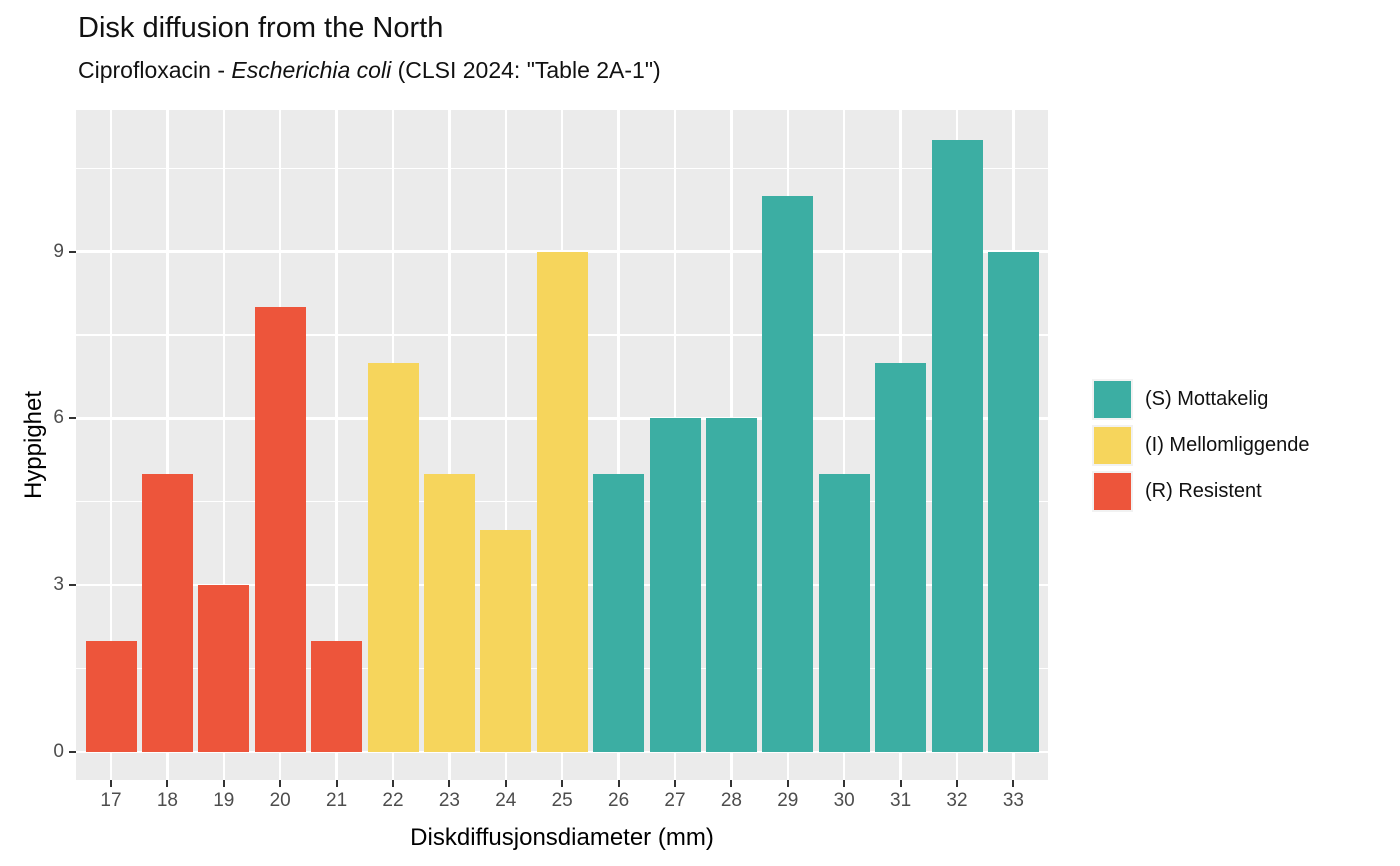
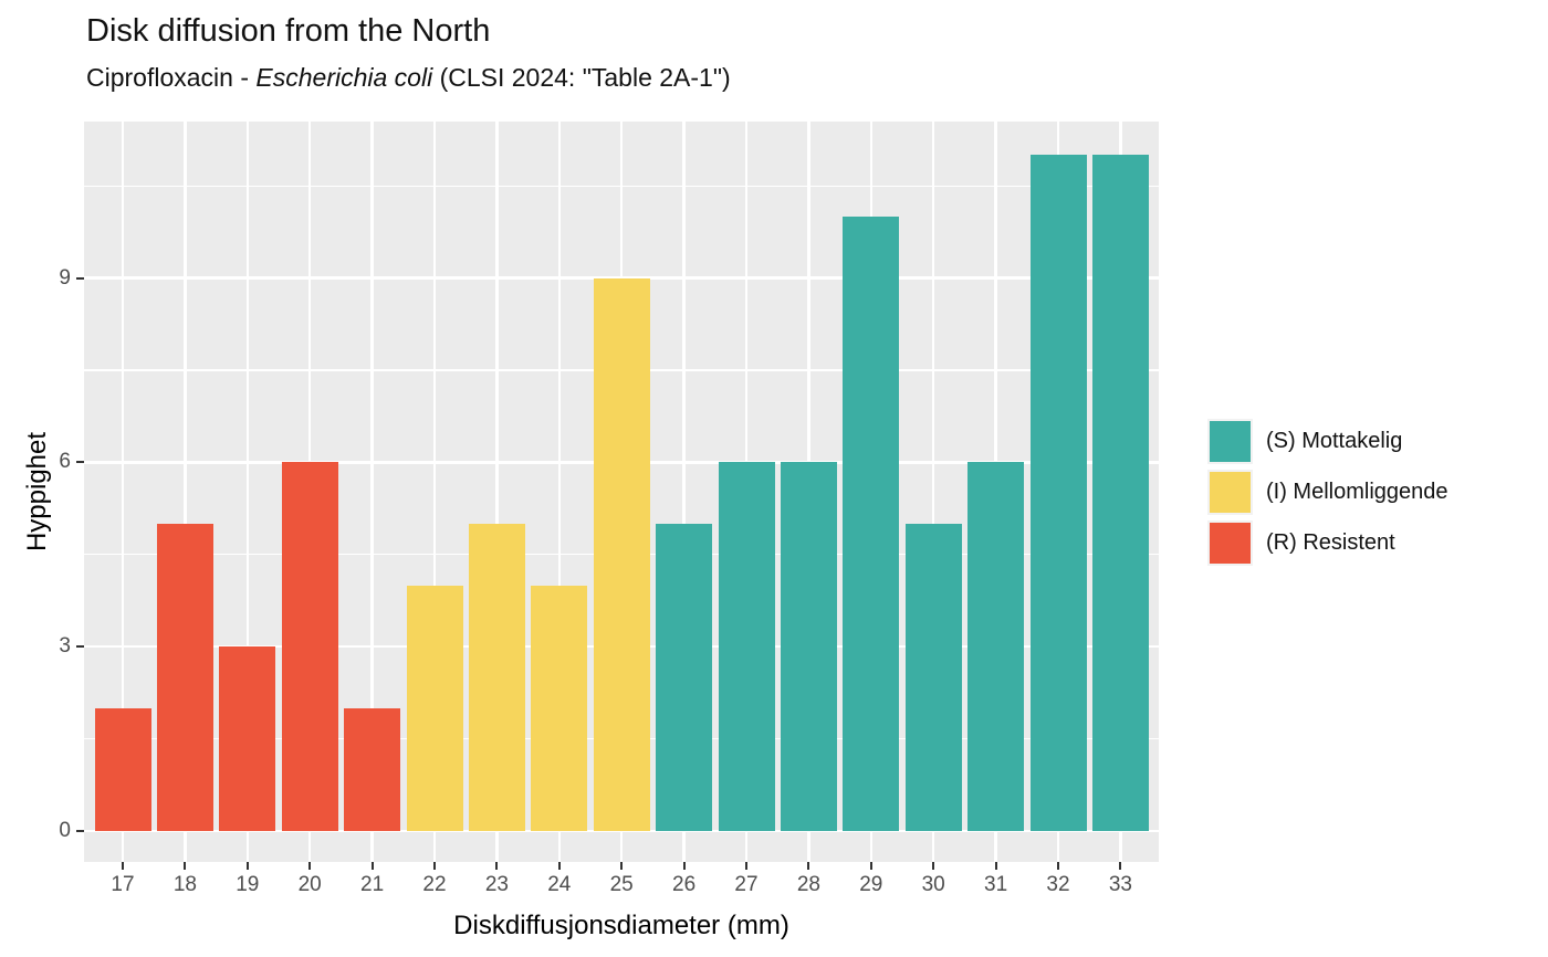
20: 8 -> 6
22: 7 -> 4
31: 7 -> 6
33: 9 -> 11
